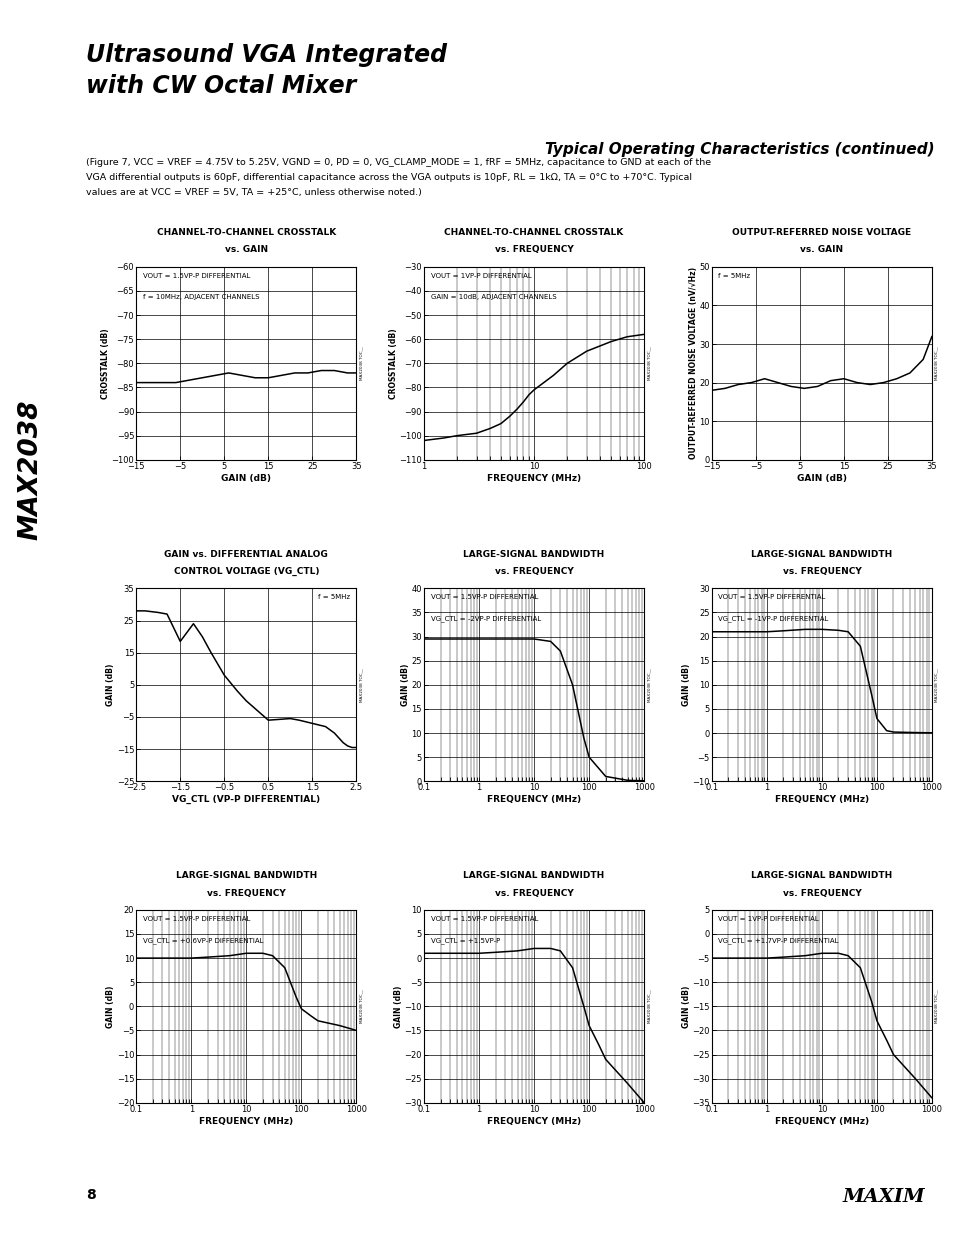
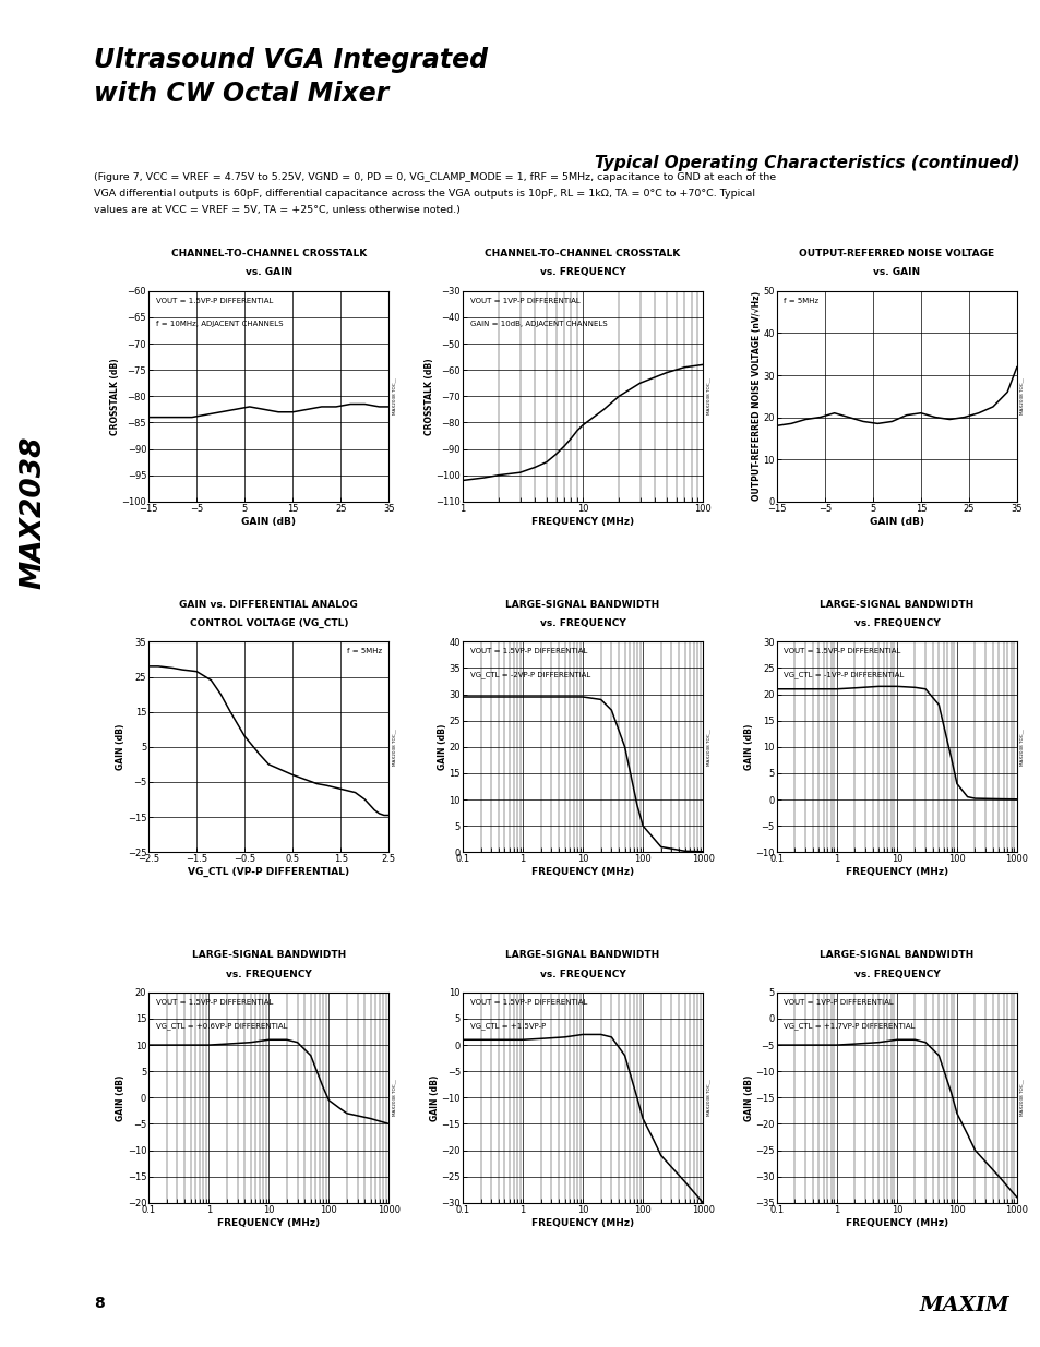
−1.5: 18.5 -> 26.5
0.5: -6.0 -> -3.0
